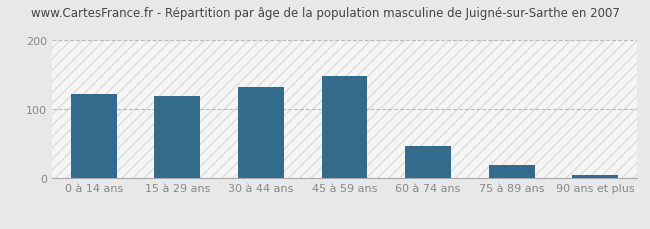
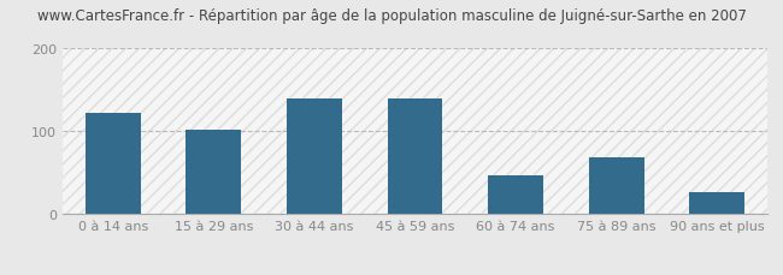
15 à 29 ans: 120 -> 102
30 à 44 ans: 132 -> 140
45 à 59 ans: 148 -> 140
75 à 89 ans: 20 -> 68
90 ans et plus: 5 -> 26
